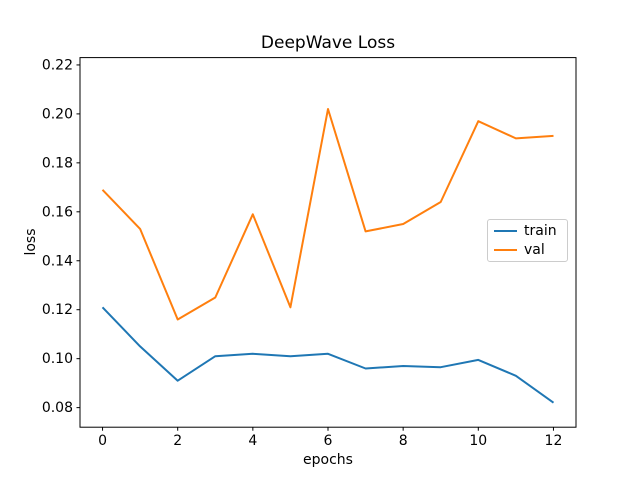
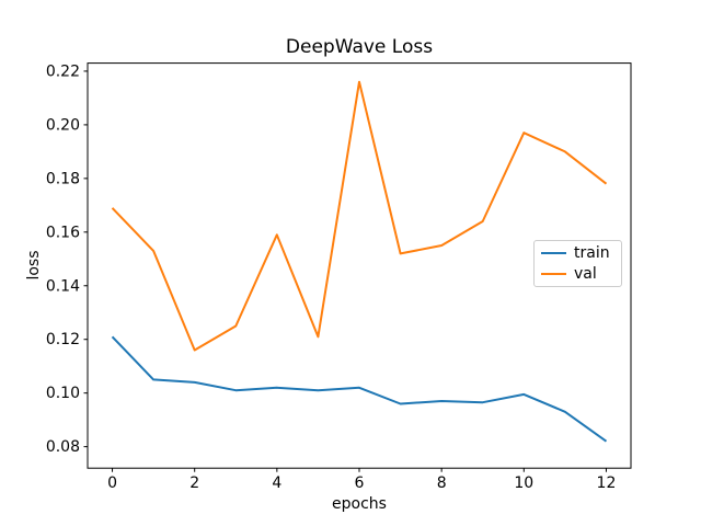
train/2: 0.091 -> 0.104
val/6: 0.202 -> 0.216
val/12: 0.191 -> 0.178
